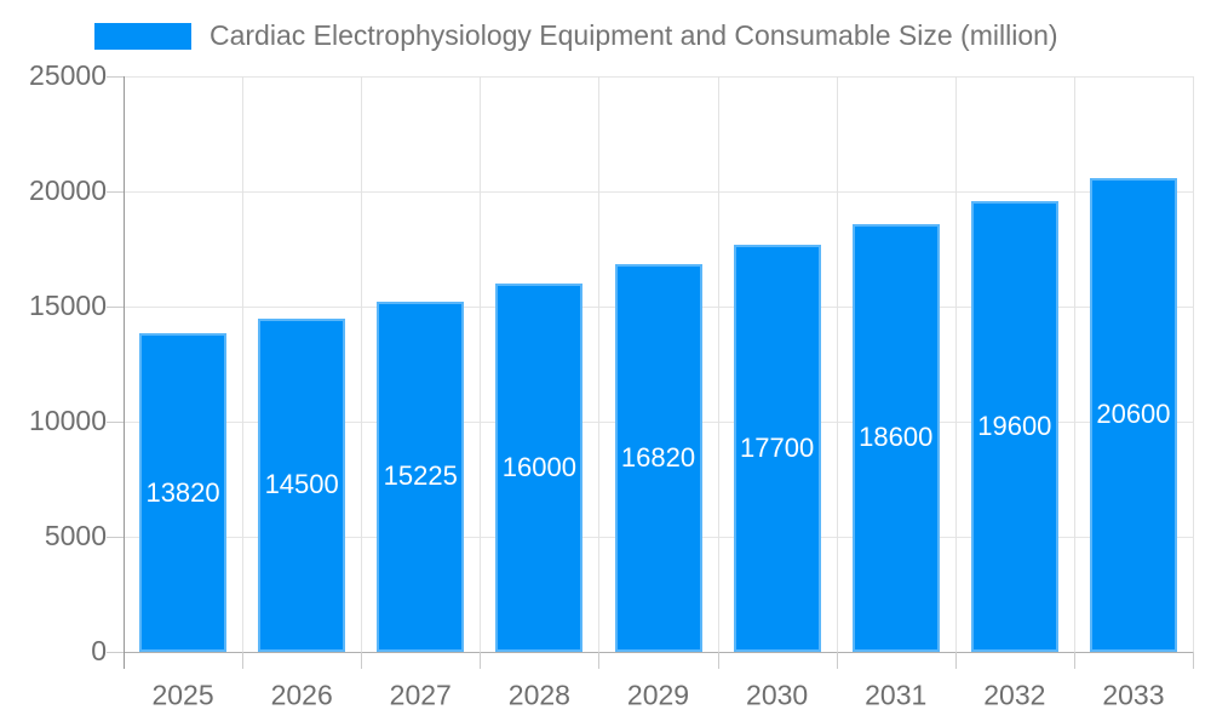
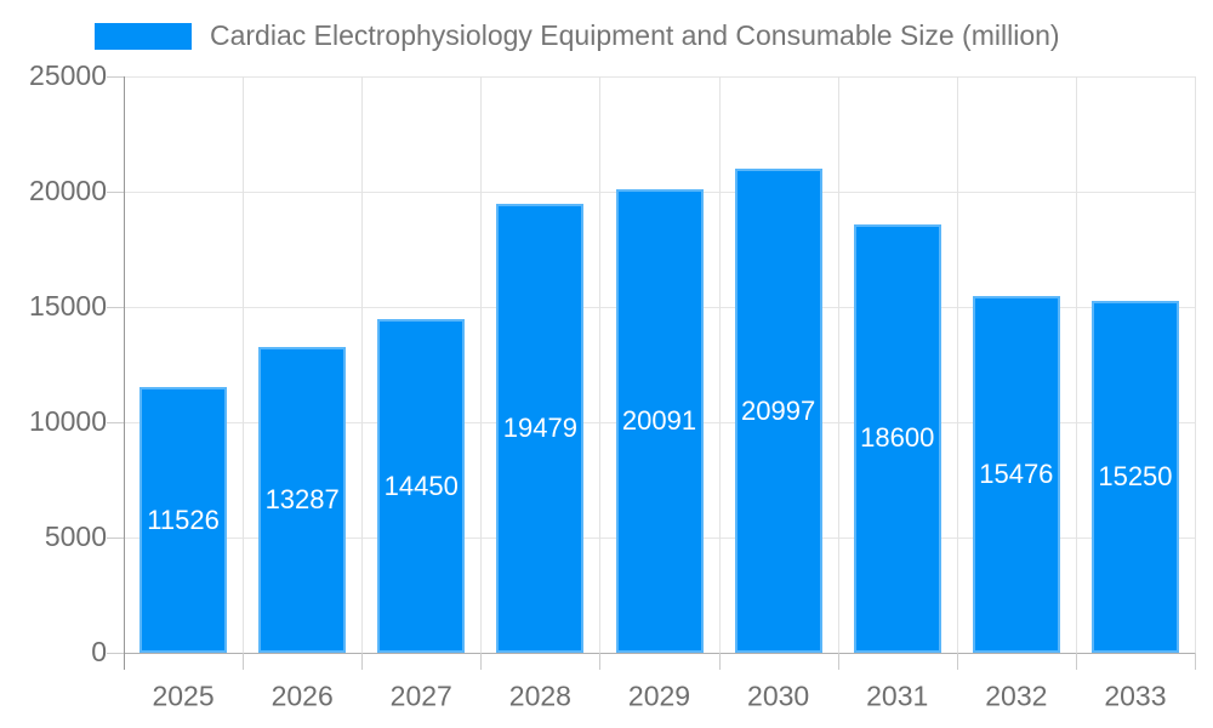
2025: 13820 -> 11526
2026: 14500 -> 13287
2027: 15225 -> 14450
2028: 16000 -> 19479
2029: 16820 -> 20091
2030: 17700 -> 20997
2032: 19600 -> 15476
2033: 20600 -> 15250
